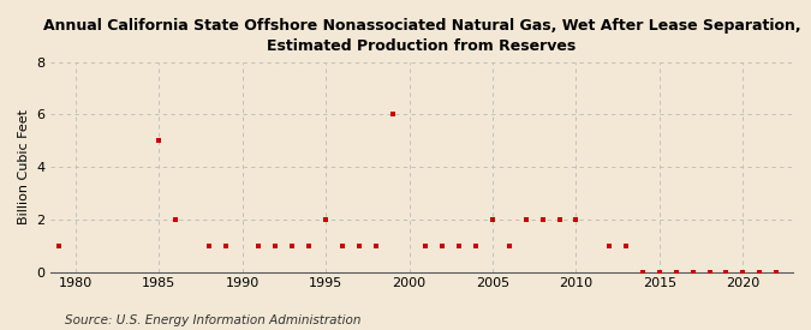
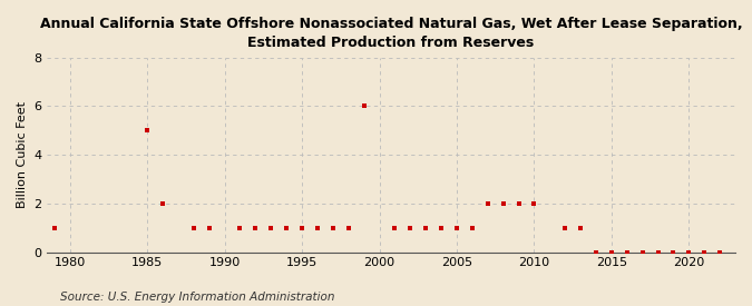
1995: 2 -> 1
2005: 2 -> 1
